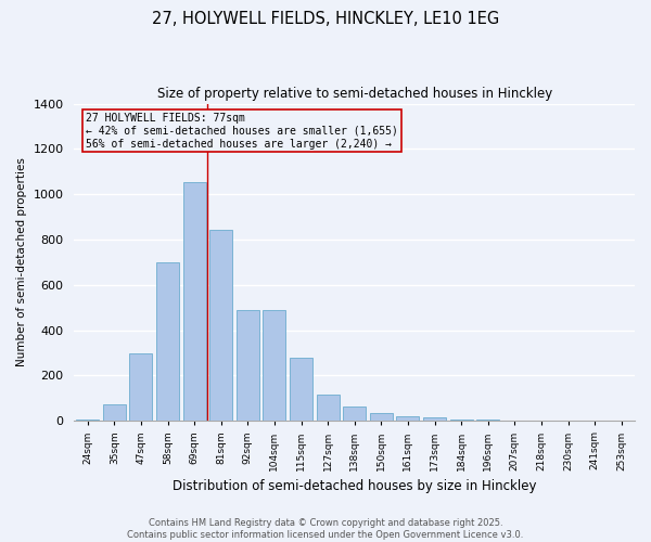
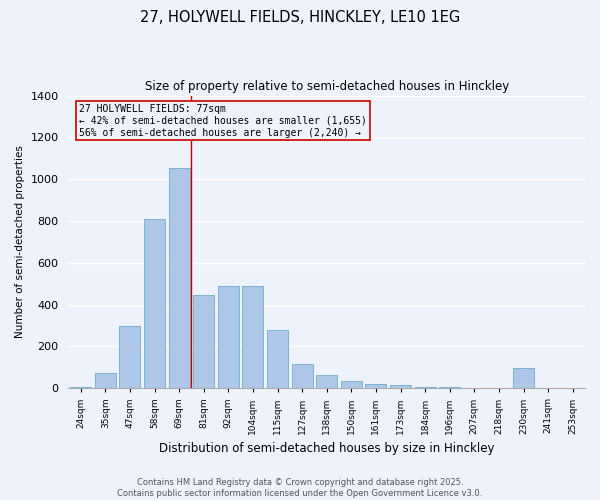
58sqm: 700 -> 810
81sqm: 845 -> 445
230sqm: 1 -> 95
